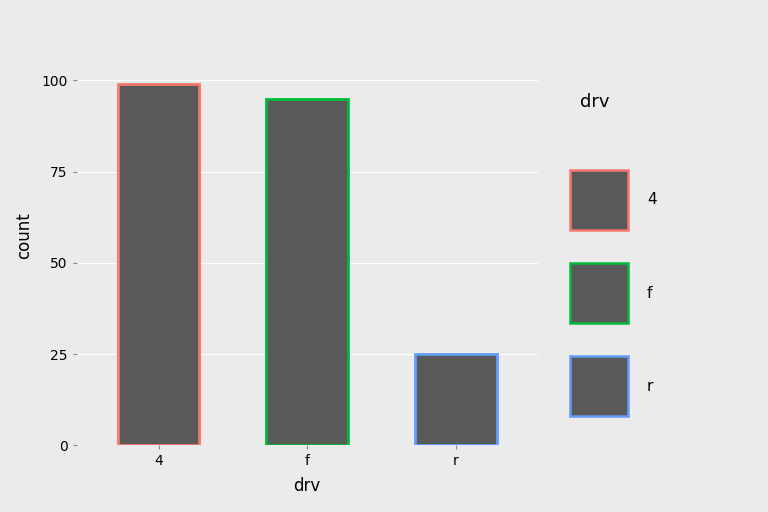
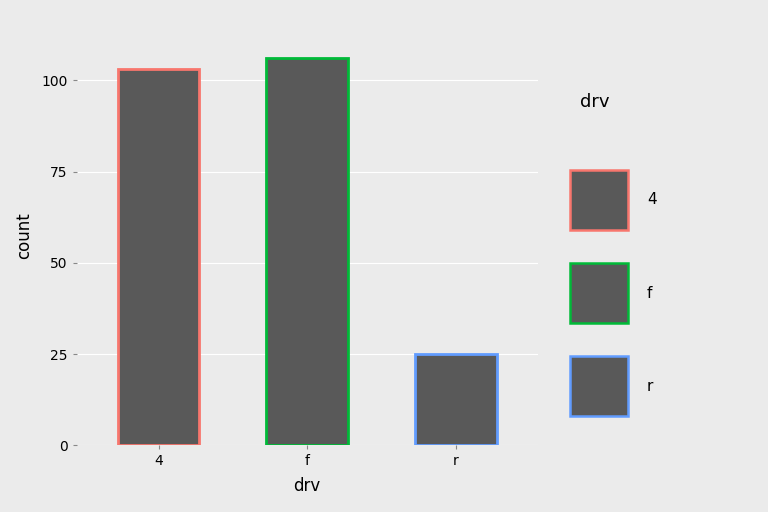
4: 99 -> 103
f: 95 -> 106
